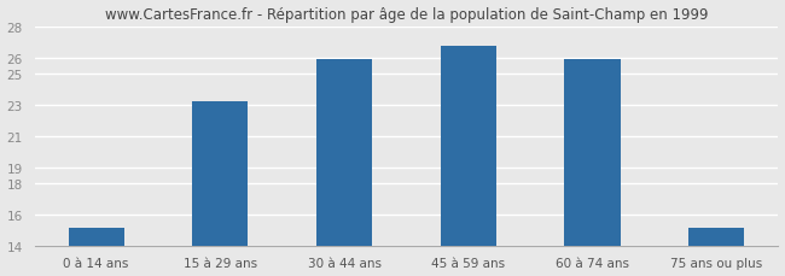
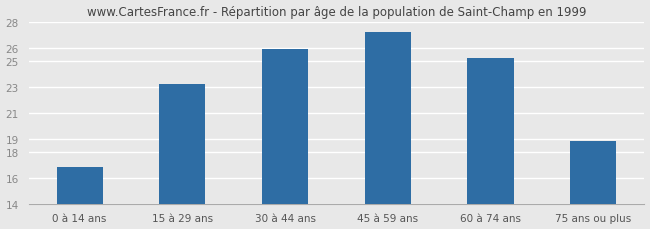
0 à 14 ans: 15.1 -> 16.8
45 à 59 ans: 26.7 -> 27.2
60 à 74 ans: 25.9 -> 25.2
75 ans ou plus: 15.1 -> 18.8
